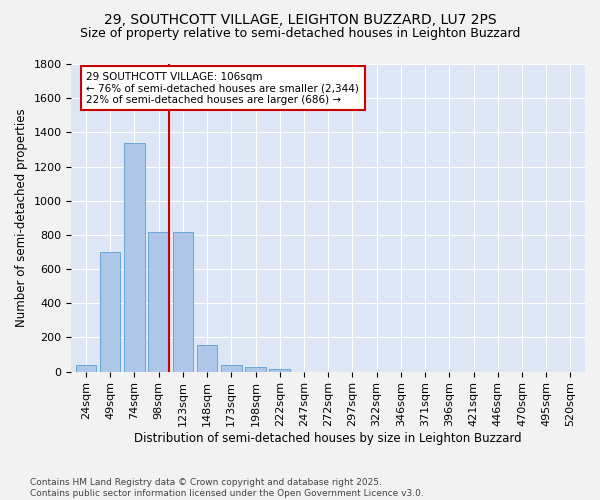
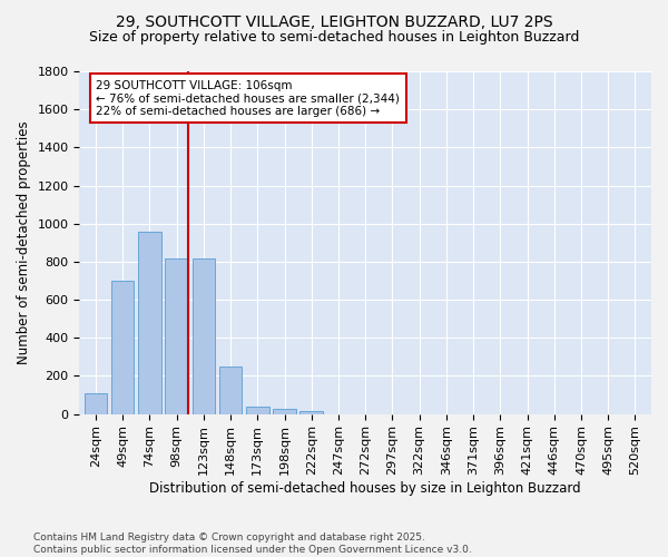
24sqm: 40 -> 110
74sqm: 1340 -> 960
148sqm: 160 -> 250
